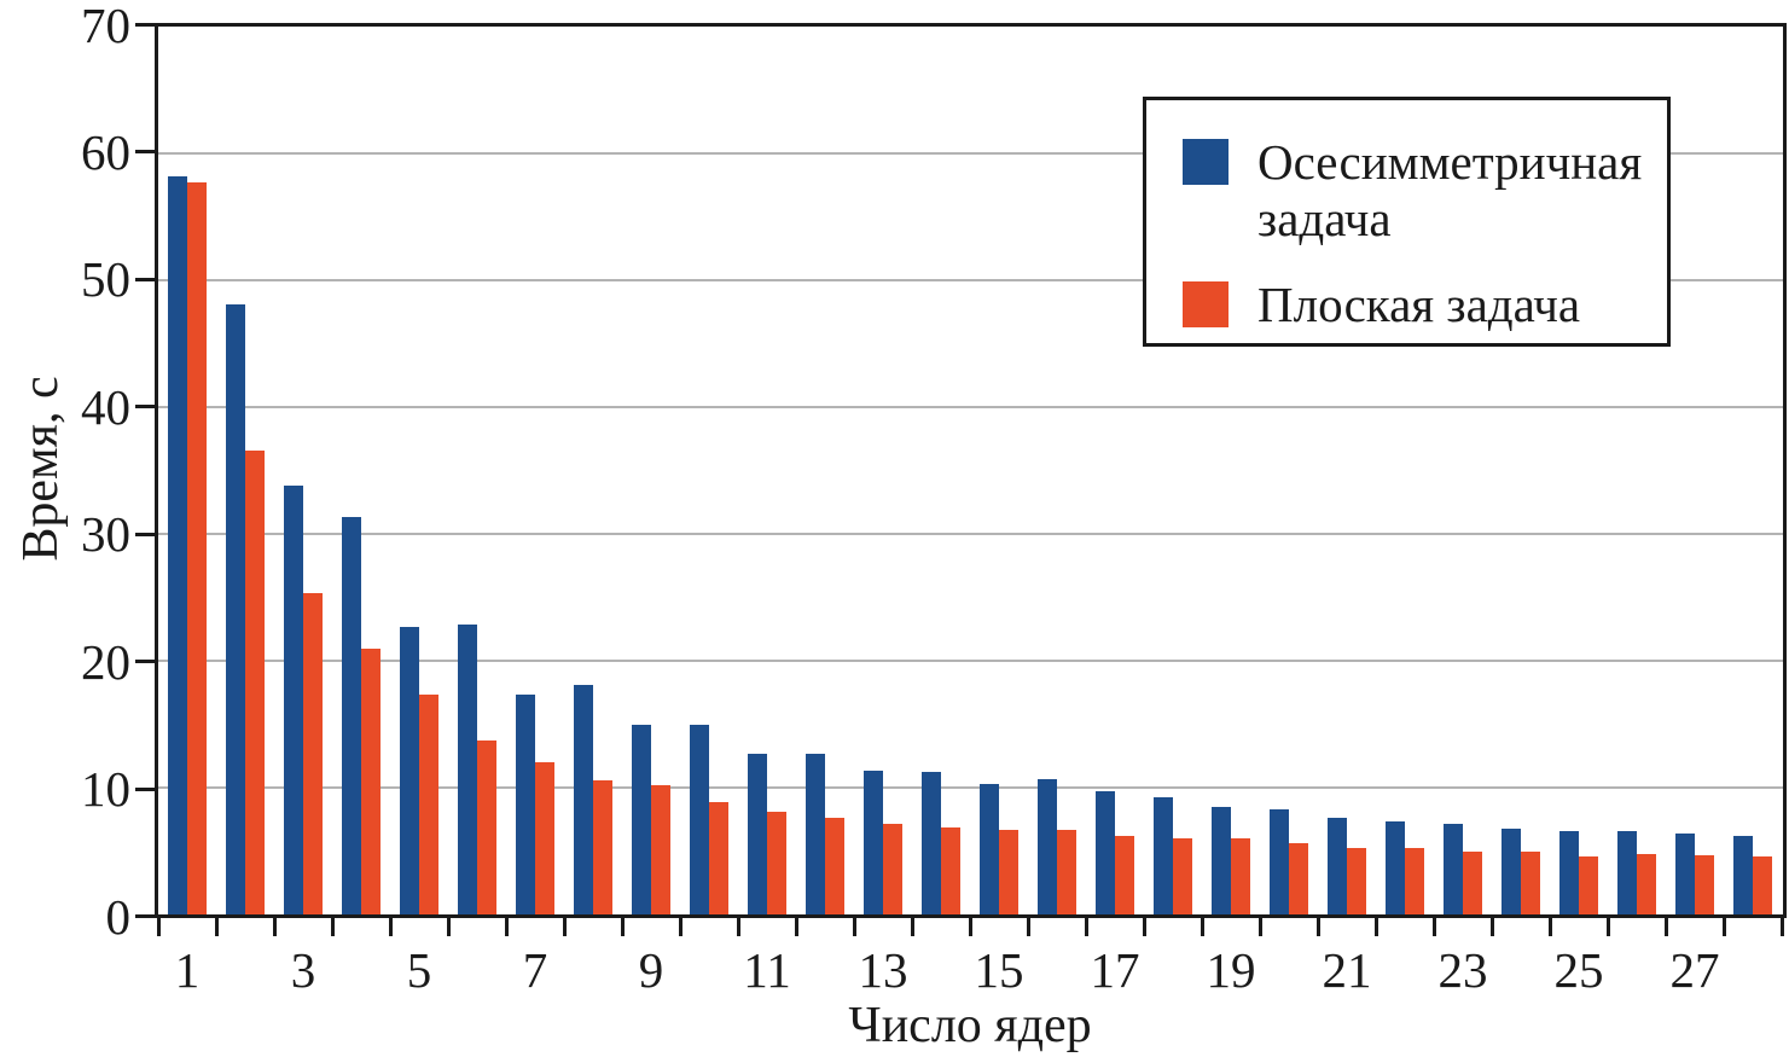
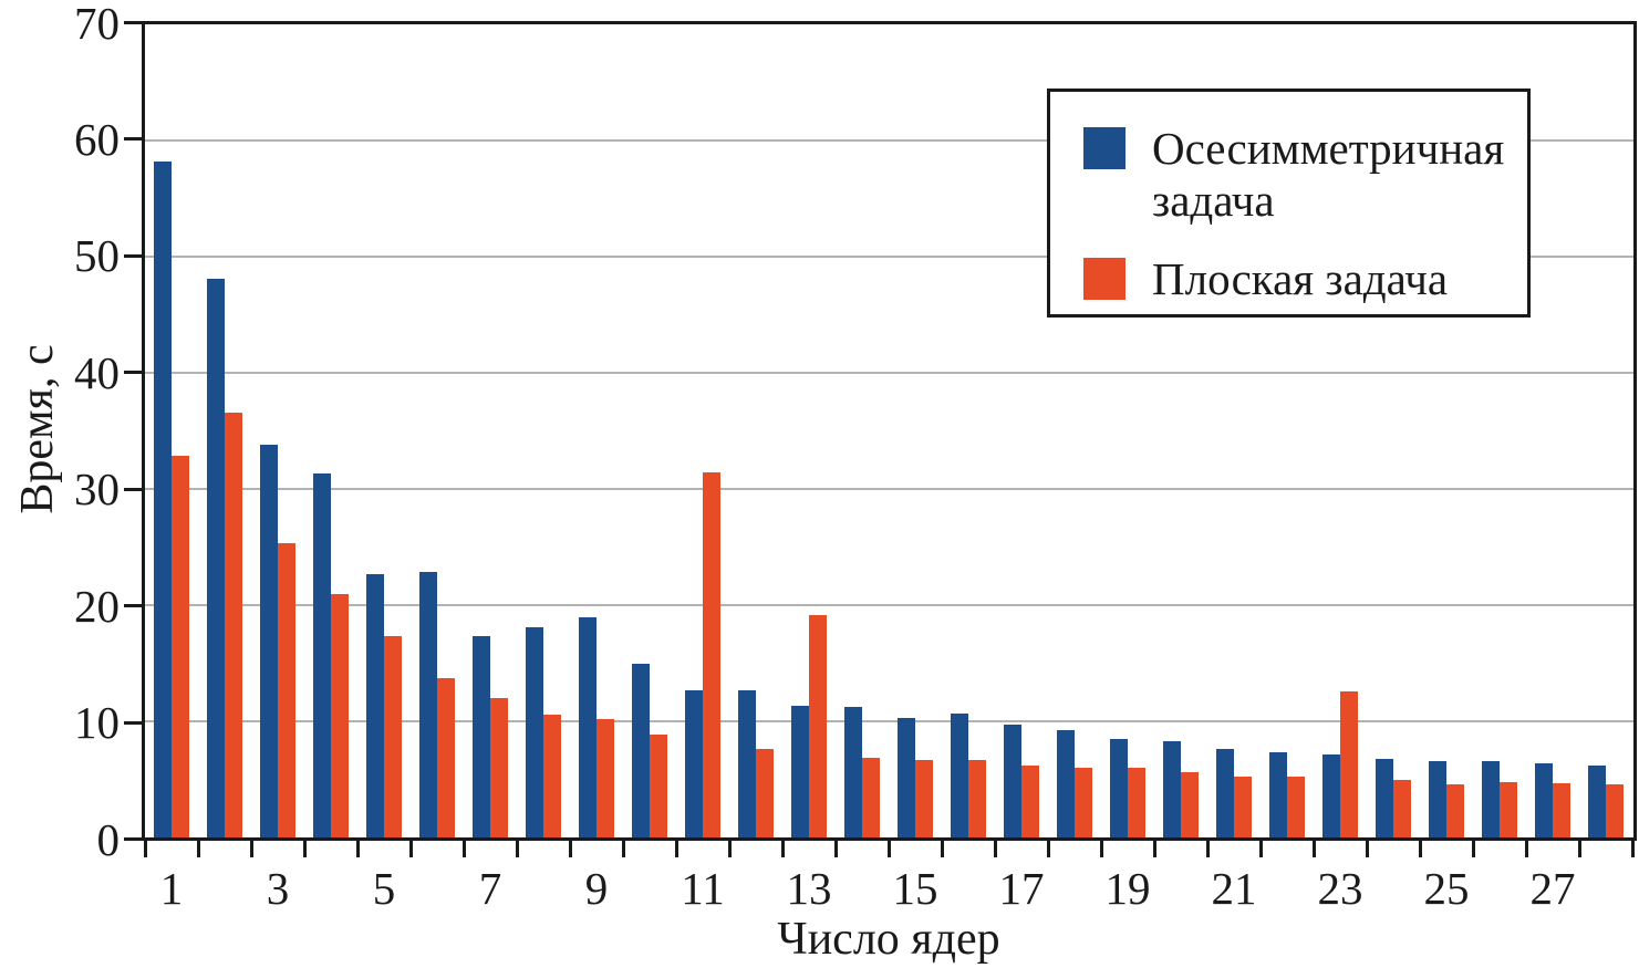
Плоская задача/1: 57.7 -> 32.9
Осесимметричная задача/9: 15.0 -> 19.0
Плоская задача/11: 8.1 -> 31.4
Плоская задача/13: 7.1 -> 19.1
Плоская задача/23: 5.0 -> 12.6
